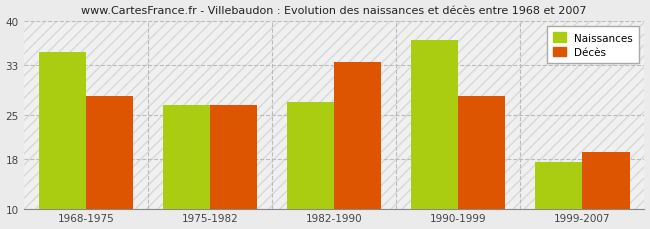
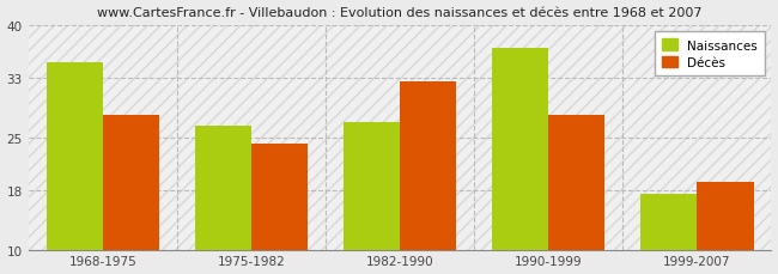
Décès/1975-1982: 26.5 -> 24.2
Décès/1982-1990: 33.5 -> 32.4
